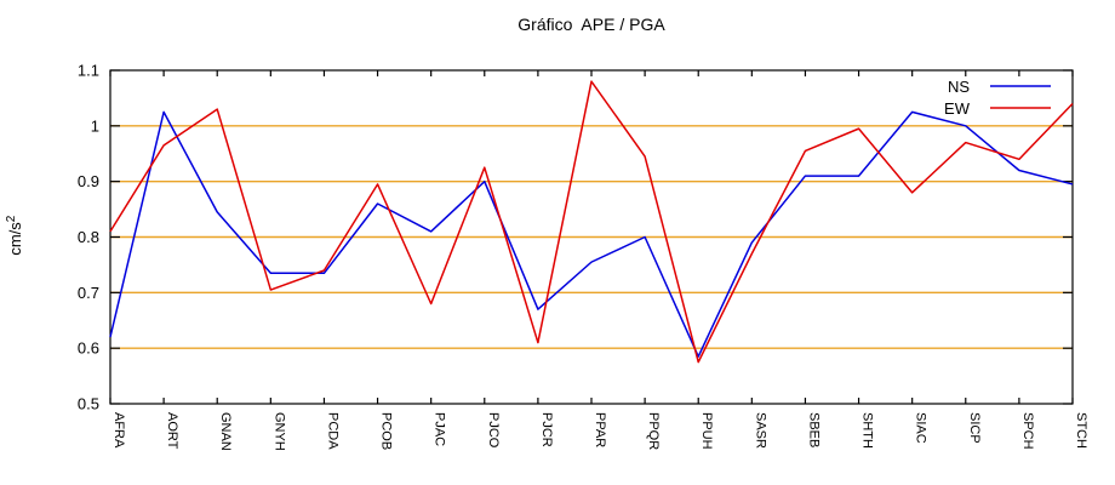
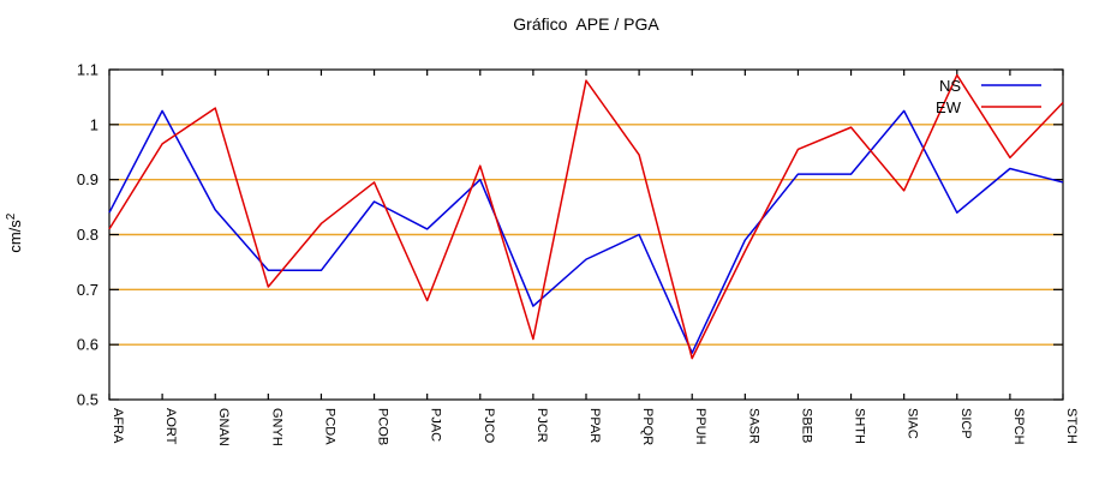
NS/AFRA: 0.62 -> 0.84
EW/PCDA: 0.74 -> 0.82
NS/SICP: 1.00 -> 0.84
EW/SICP: 0.97 -> 1.09
